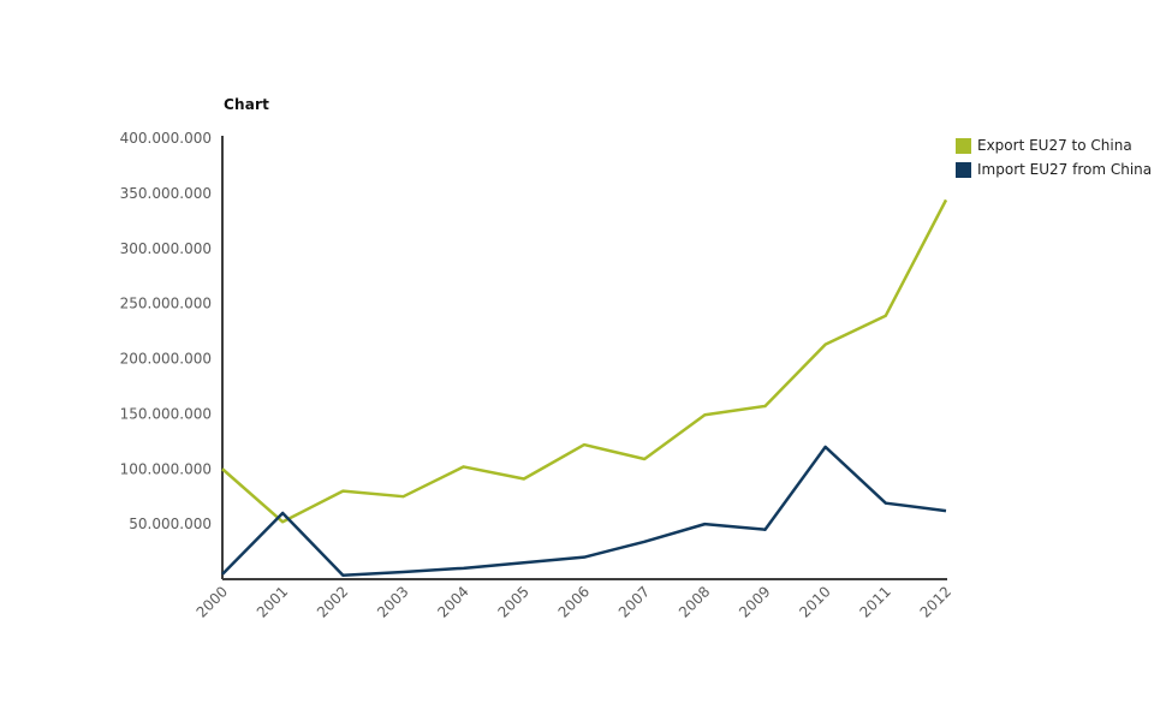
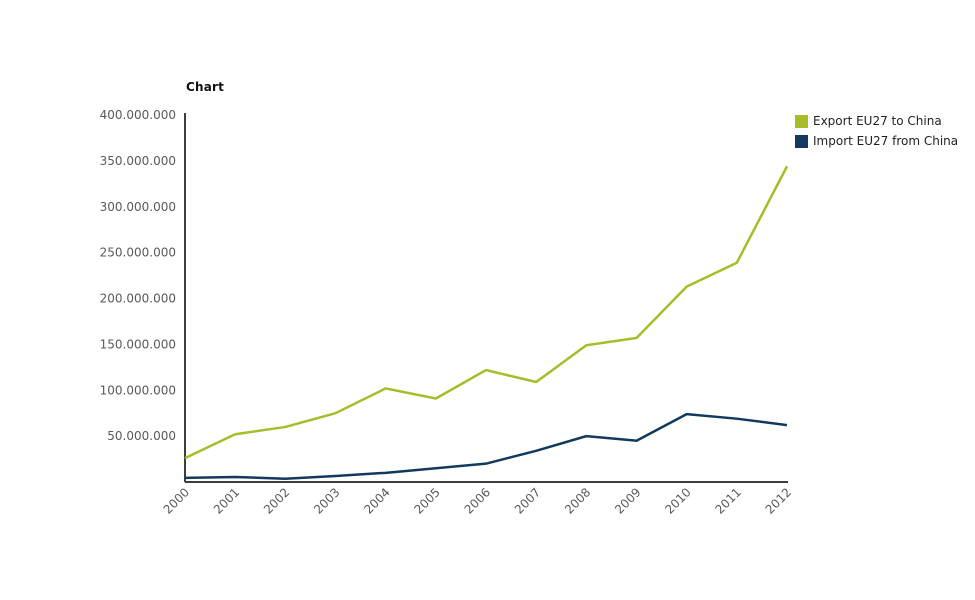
Export EU27 to China/2000: 100000000 -> 30000000
Import EU27 from China/2001: 60000000 -> 10000000
Export EU27 to China/2002: 80000000 -> 60000000
Import EU27 from China/2010: 120000000 -> 70000000
